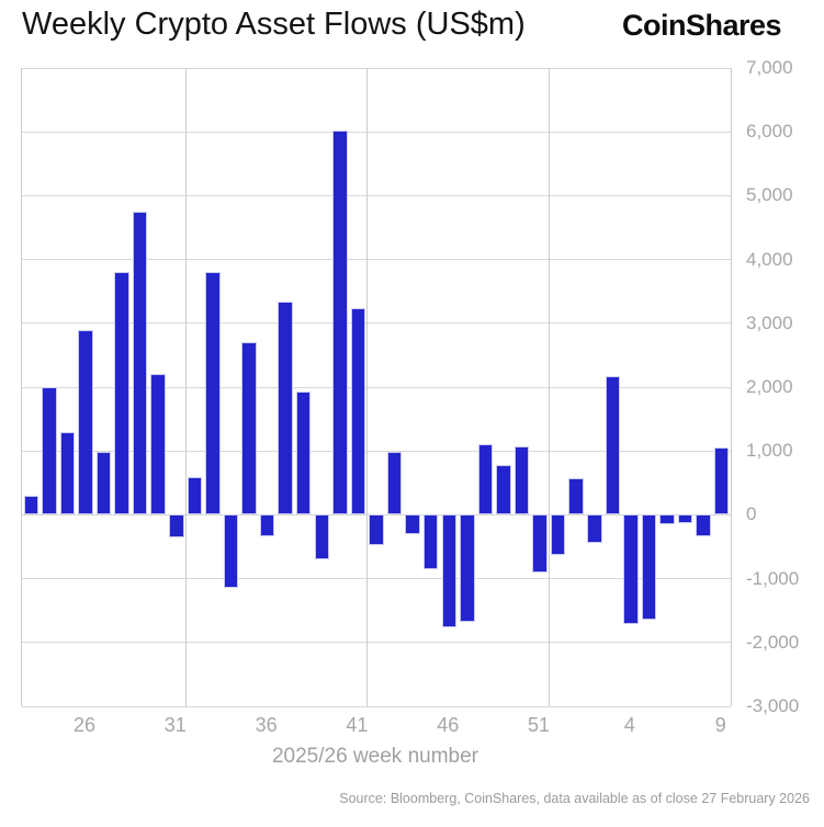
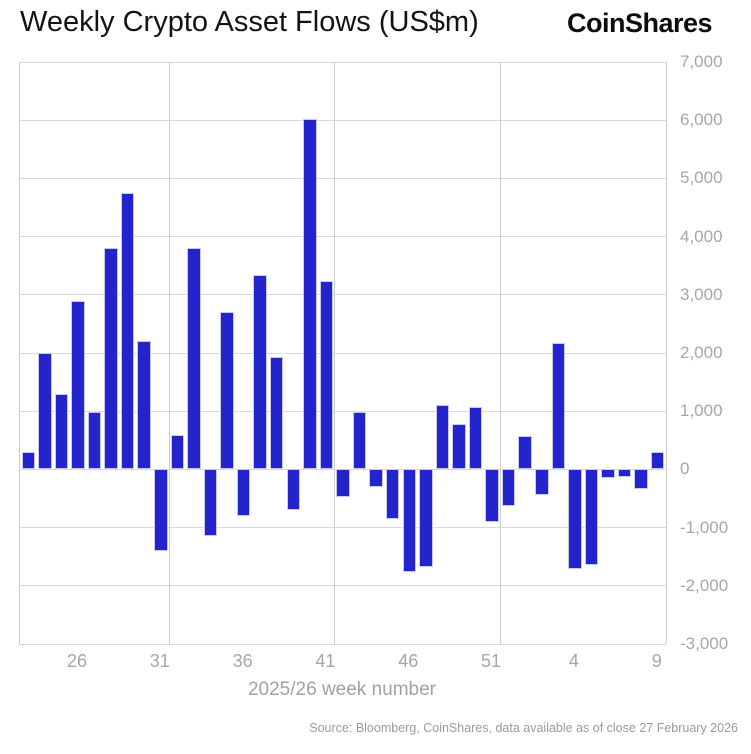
31: -400 -> -1400
36: -300 -> -800
9: 1100 -> 300
